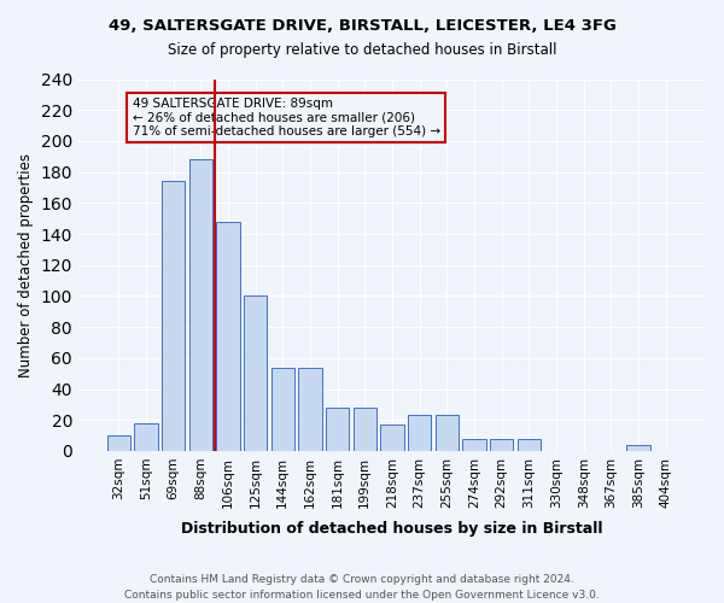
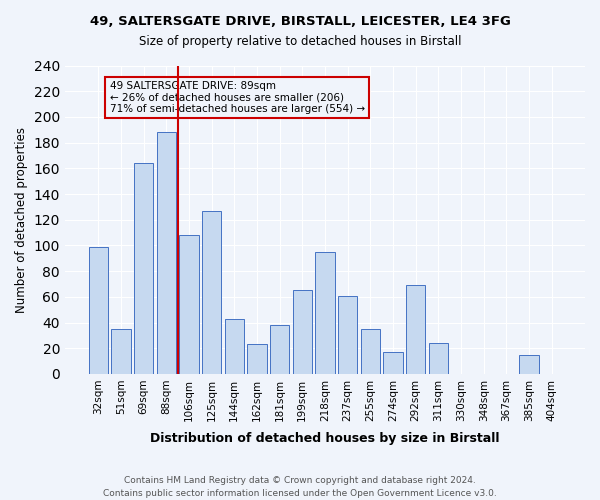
32sqm: 10 -> 99
51sqm: 18 -> 35
69sqm: 174 -> 164
106sqm: 148 -> 108
125sqm: 100 -> 127
144sqm: 54 -> 43
162sqm: 54 -> 23
181sqm: 28 -> 38
199sqm: 28 -> 65
218sqm: 17 -> 95
237sqm: 23 -> 61
255sqm: 23 -> 35
274sqm: 8 -> 17
292sqm: 8 -> 69
311sqm: 8 -> 24
385sqm: 4 -> 15
